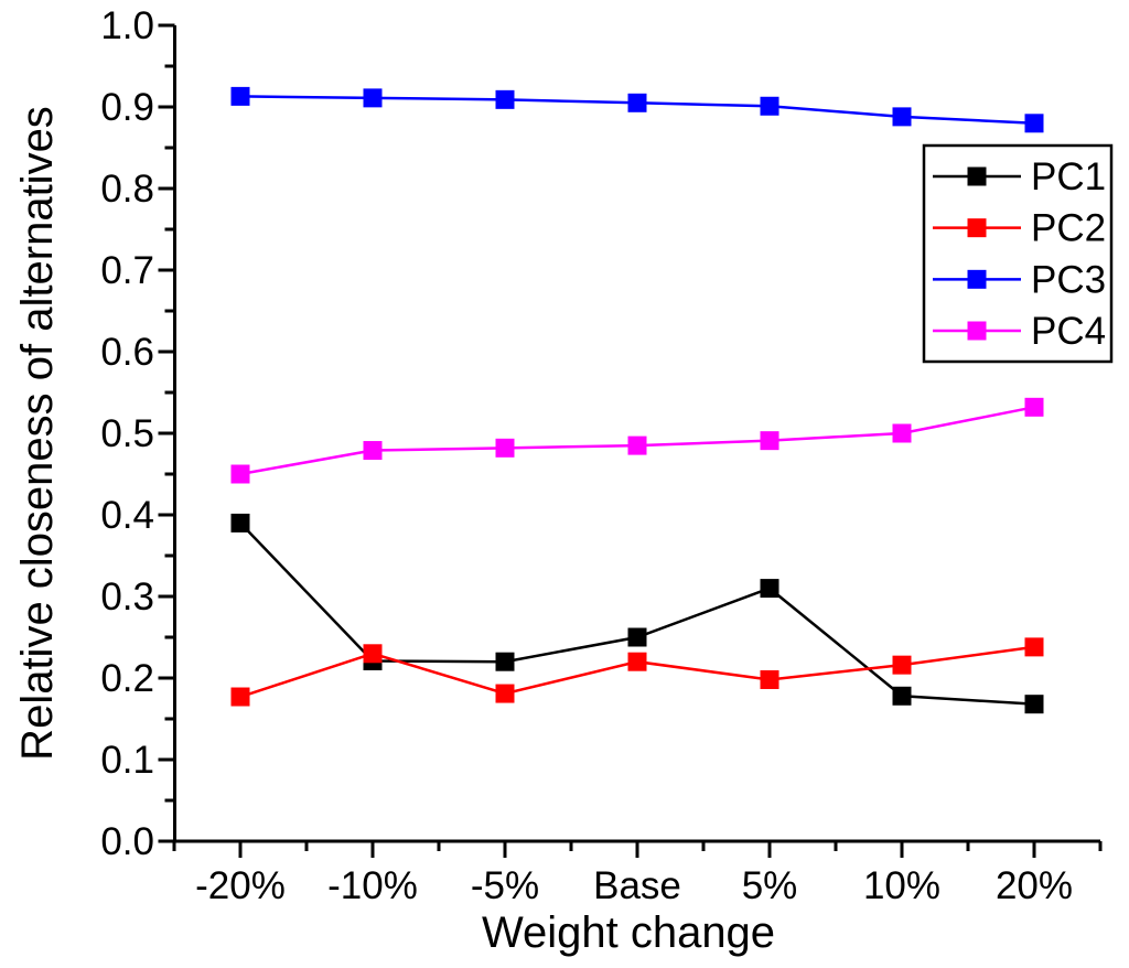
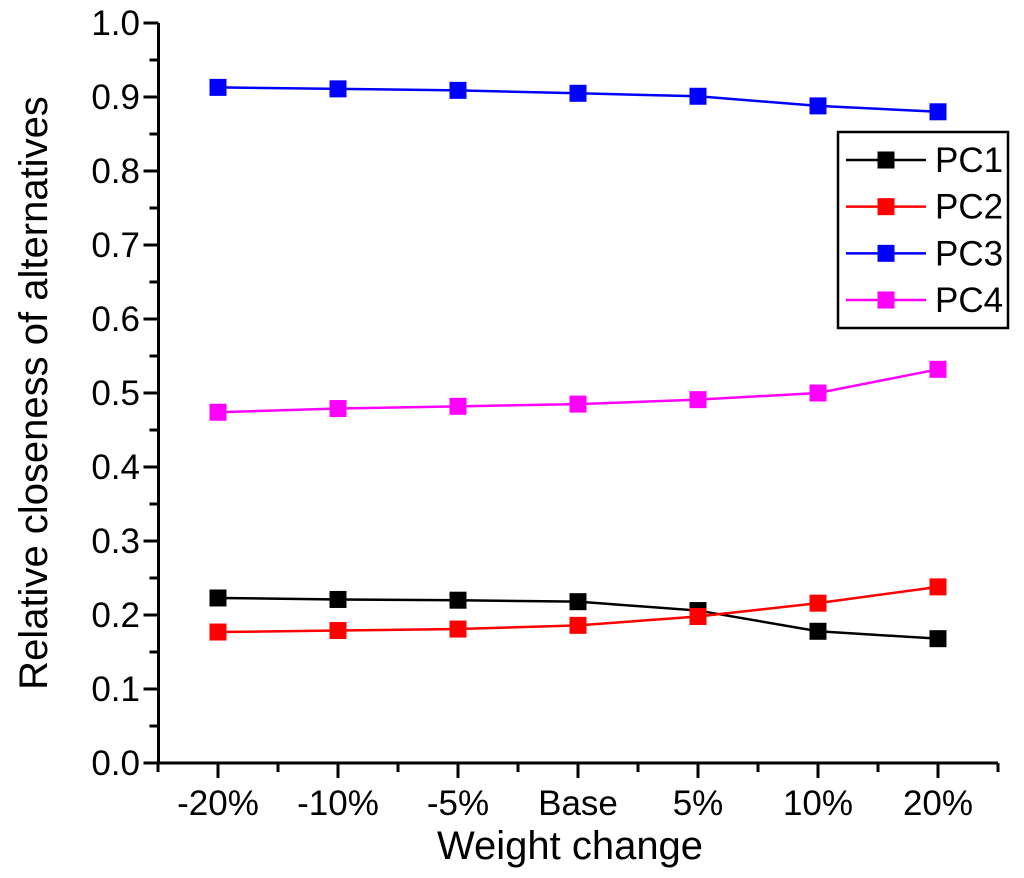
PC1/-20%: 0.39 -> 0.22
PC4/-20%: 0.45 -> 0.47
PC2/-10%: 0.23 -> 0.18
PC1/Base: 0.25 -> 0.22
PC2/Base: 0.22 -> 0.19
PC1/5%: 0.31 -> 0.21
